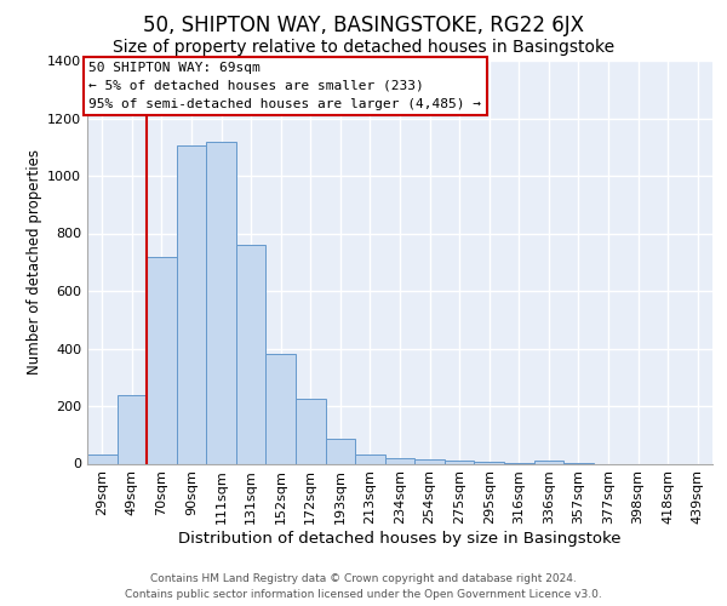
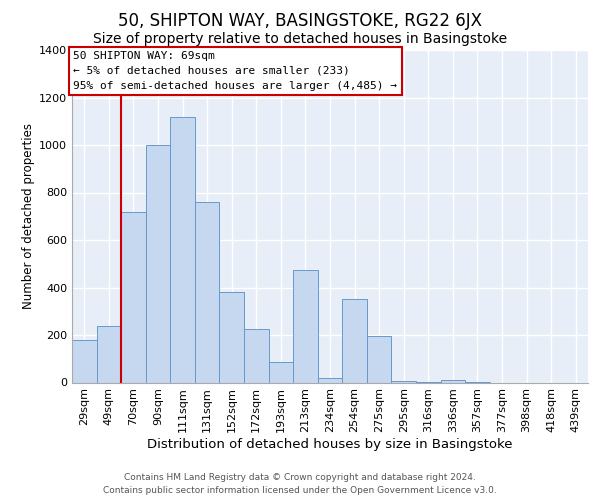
29sqm: 30 -> 180
90sqm: 1105 -> 1000
213sqm: 30 -> 475
254sqm: 15 -> 350
275sqm: 10 -> 195
